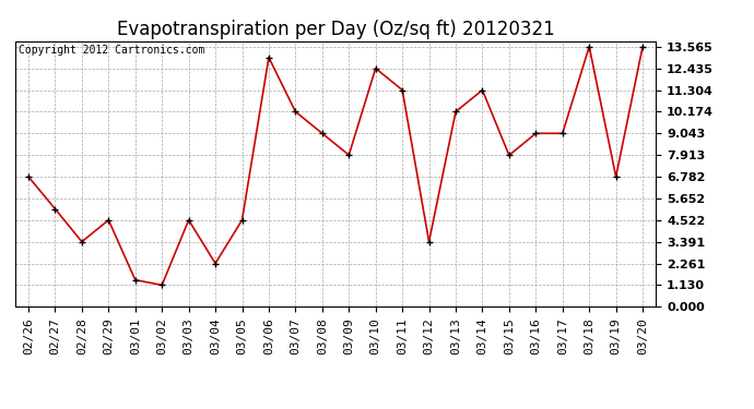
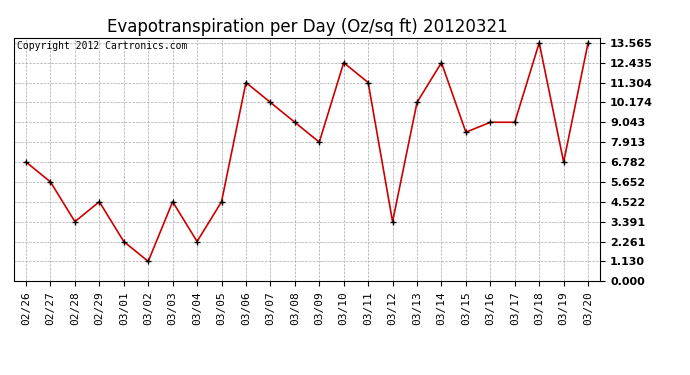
02/27: 5.1 -> 5.7
03/01: 1.4 -> 2.3
03/06: 13.0 -> 11.3
03/14: 11.3 -> 12.4
03/15: 7.9 -> 8.5
